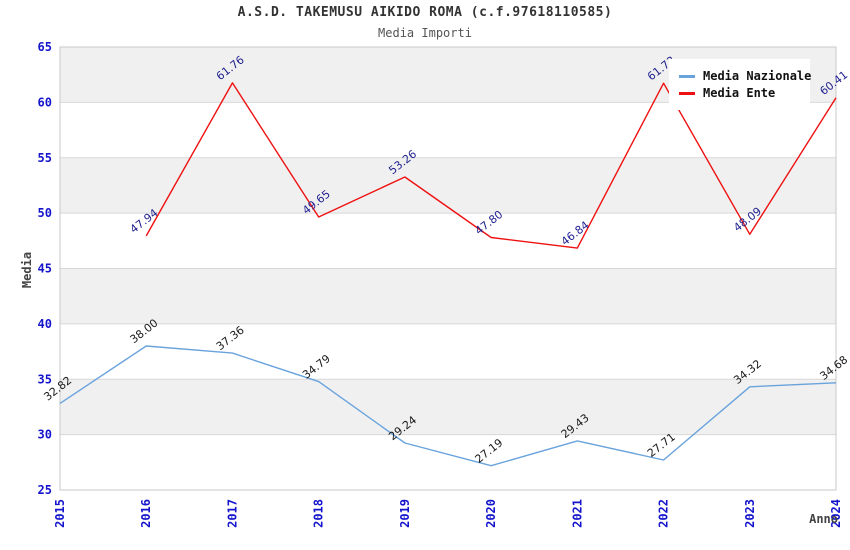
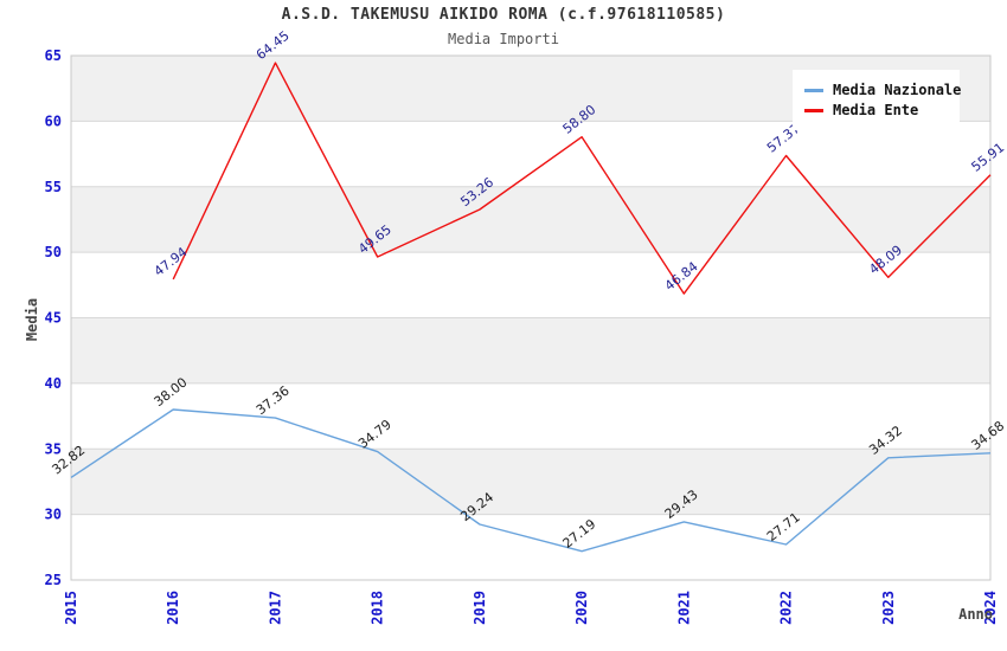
Media Ente/2017: 61.76 -> 64.45
Media Ente/2020: 47.80 -> 58.80
Media Ente/2022: 61.73 -> 57.37
Media Ente/2024: 60.41 -> 55.91
